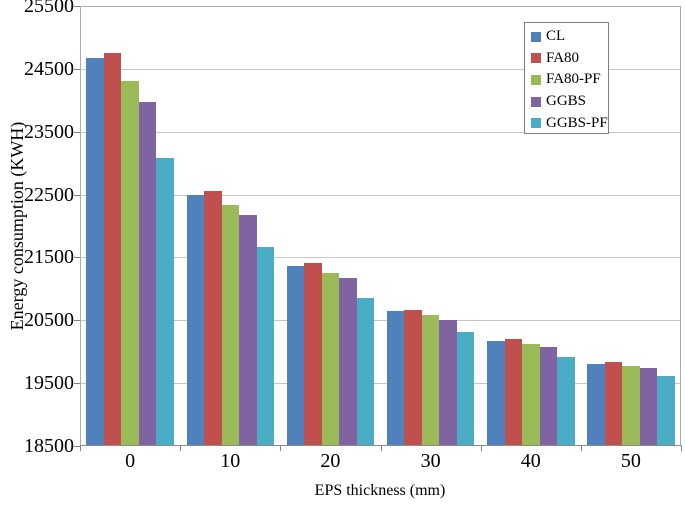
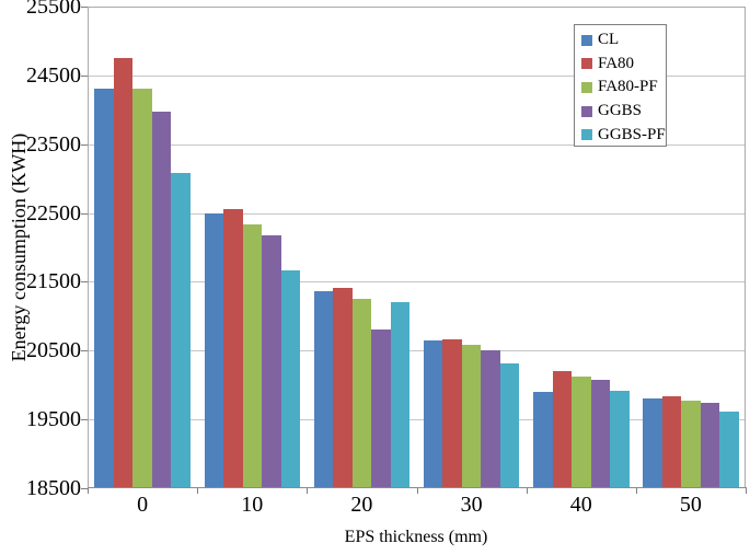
CL/0: 24700 -> 24300
GGBS/20: 21200 -> 20800
GGBS-PF/20: 20900 -> 21200
CL/40: 20200 -> 19900
